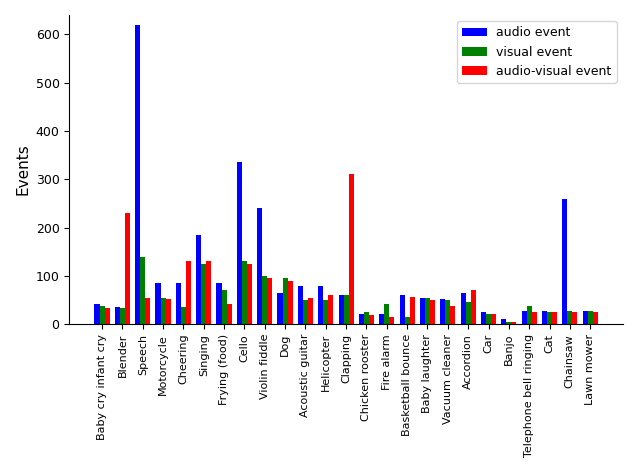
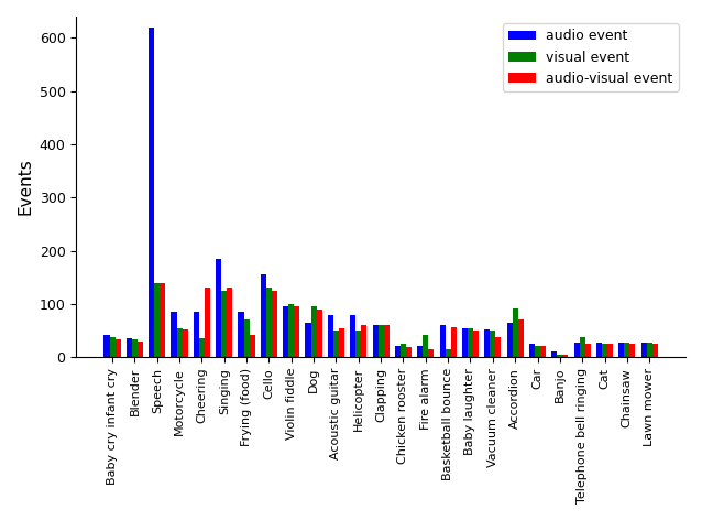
audio-visual event/Blender: 230 -> 30
audio-visual event/Speech: 55 -> 140
audio event/Cello: 335 -> 155
audio event/Violin fiddle: 240 -> 95
audio-visual event/Clapping: 310 -> 60
visual event/Accordion: 45 -> 92
audio event/Chainsaw: 260 -> 28
